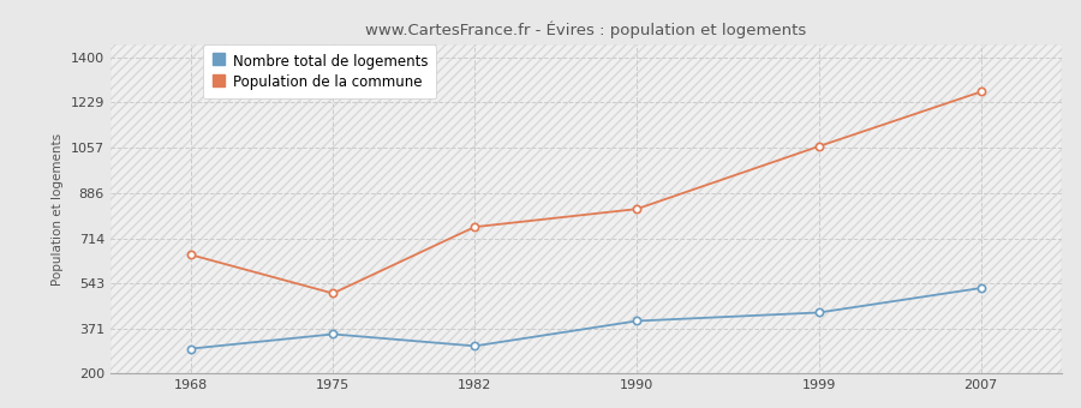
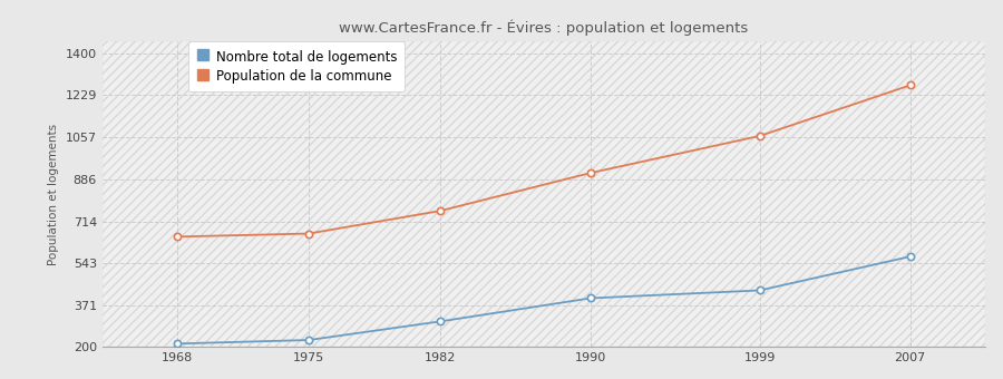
Nombre total de logements/1968: 295 -> 214
Nombre total de logements/1975: 350 -> 229
Population de la commune/1975: 505 -> 664
Population de la commune/1990: 825 -> 912
Nombre total de logements/2007: 525 -> 570
